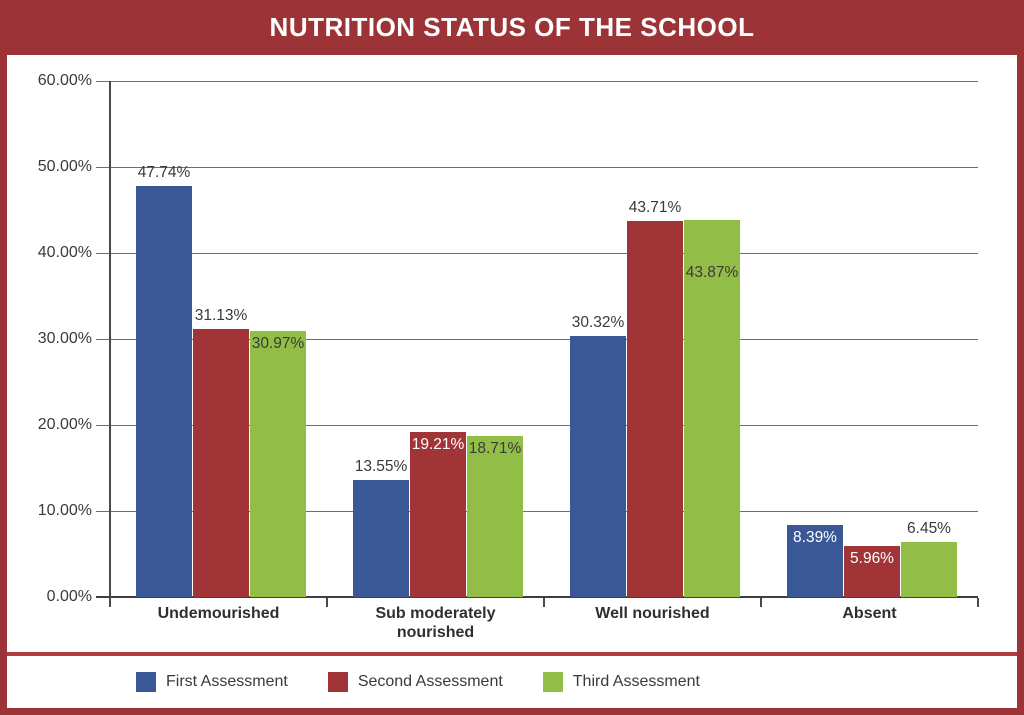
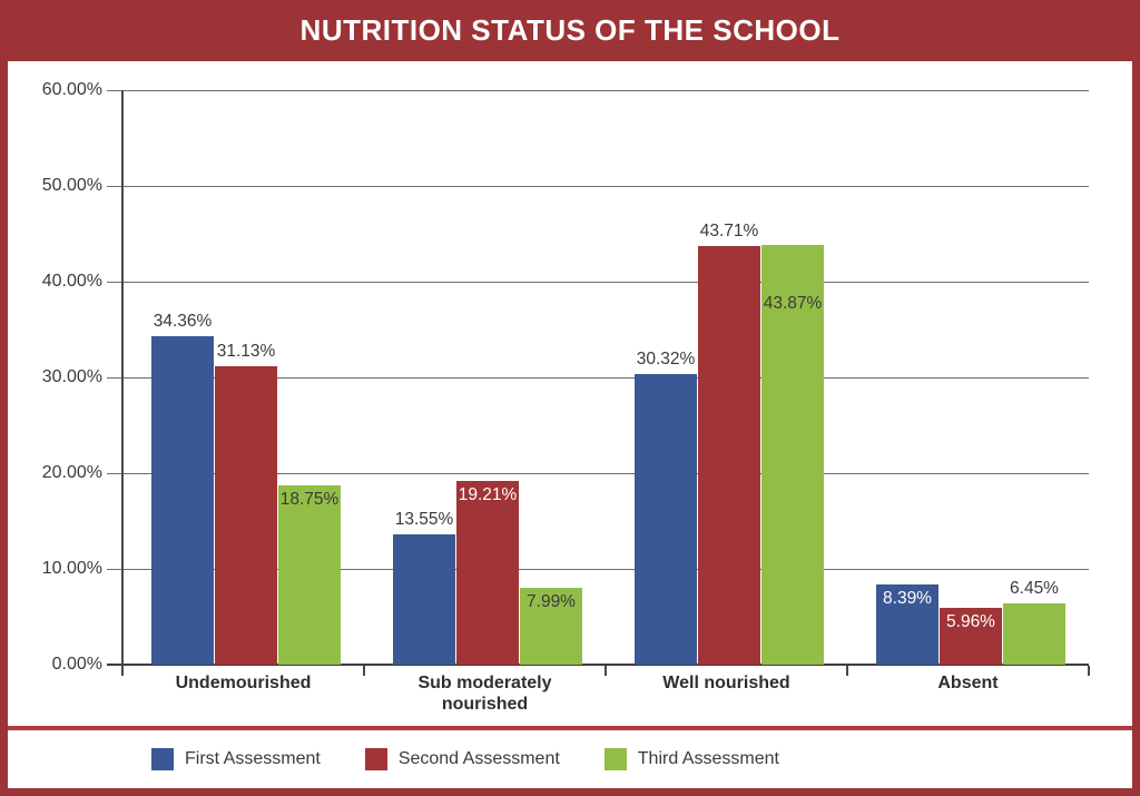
First Assessment/Undemourished: 47.74% -> 34.36%
Third Assessment/Undemourished: 30.97% -> 18.75%
Third Assessment/Sub moderately nourished: 18.71% -> 7.99%
